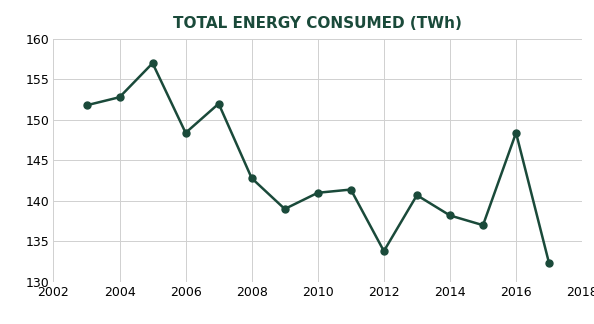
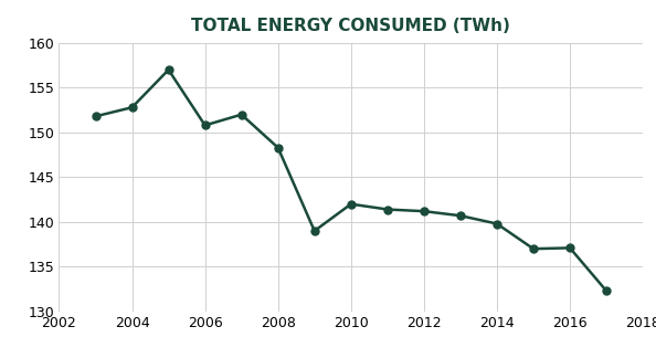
2006: 148.4 -> 150.8
2008: 142.8 -> 148.3
2010: 141.0 -> 142.0
2012: 133.8 -> 141.2
2014: 138.2 -> 139.8
2016: 148.4 -> 137.1
